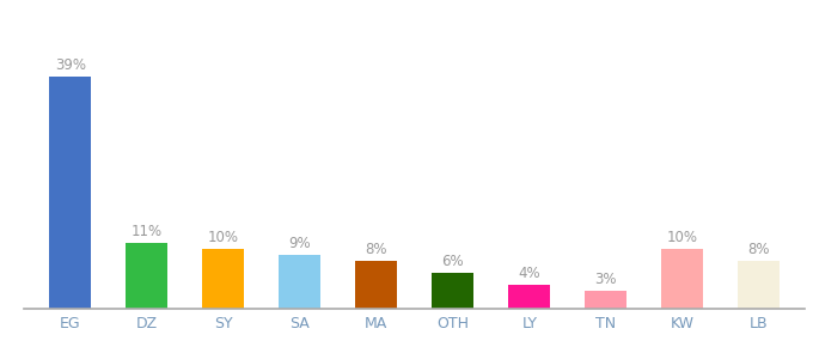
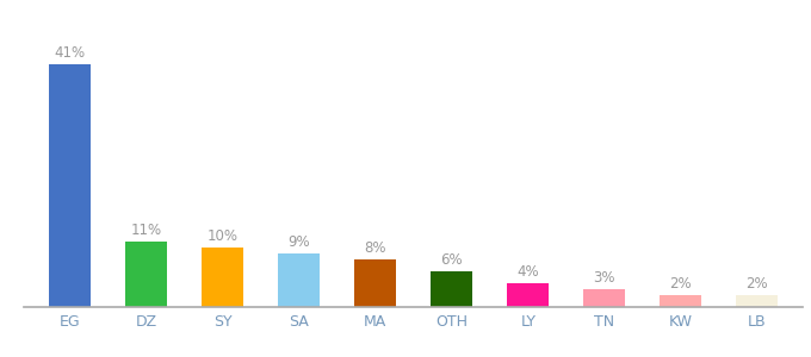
EG: 39% -> 41%
KW: 10% -> 2%
LB: 8% -> 2%
